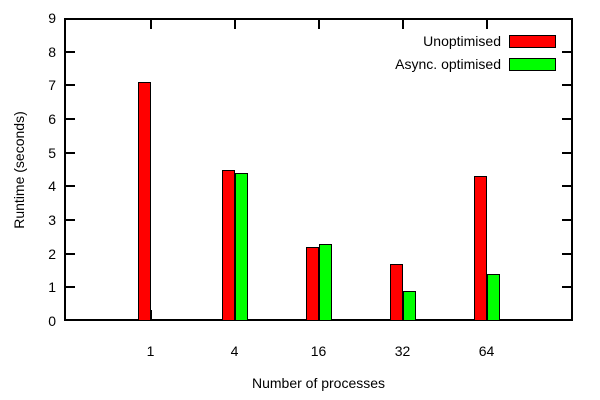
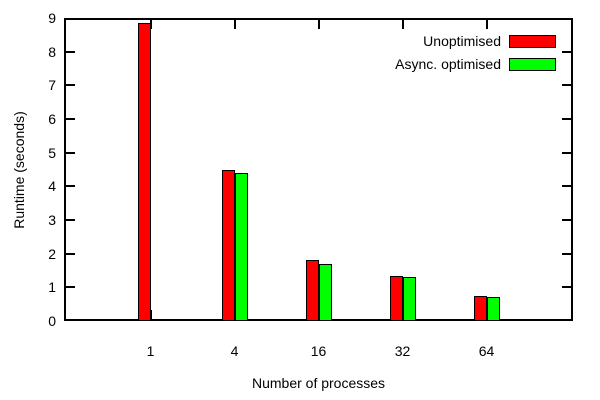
Unoptimised/1: 7.1 -> 8.8
Unoptimised/16: 2.2 -> 1.8
Async. optimised/16: 2.3 -> 1.7
Unoptimised/32: 1.7 -> 1.4
Async. optimised/32: 0.9 -> 1.3
Unoptimised/64: 4.3 -> 0.8
Async. optimised/64: 1.4 -> 0.7
